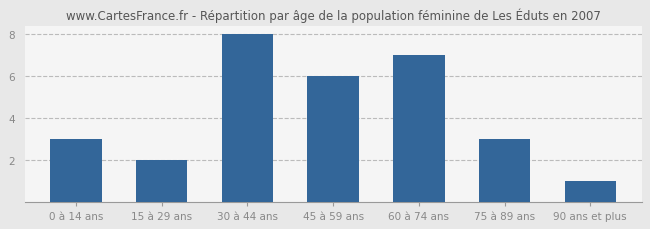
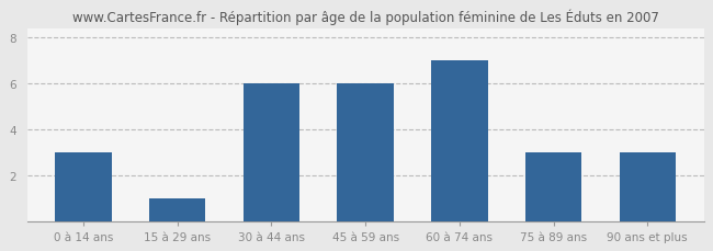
15 à 29 ans: 2 -> 1
30 à 44 ans: 8 -> 6
90 ans et plus: 1 -> 3
